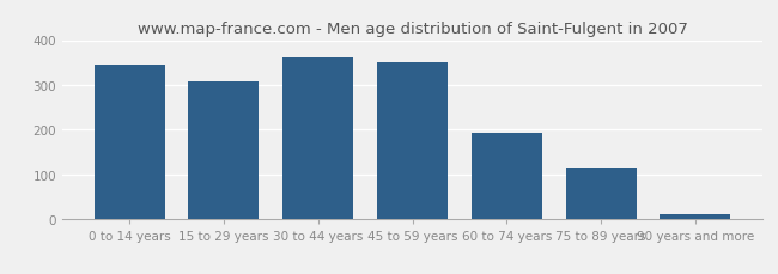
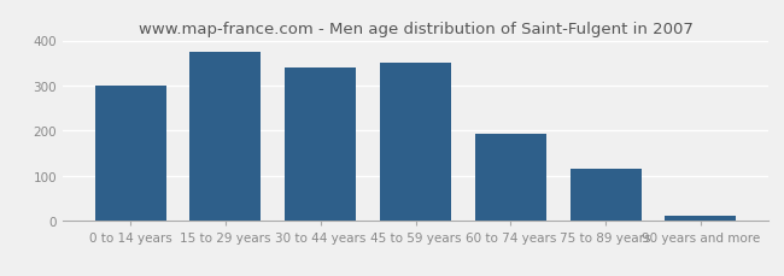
0 to 14 years: 345 -> 300
15 to 29 years: 308 -> 375
30 to 44 years: 362 -> 340
